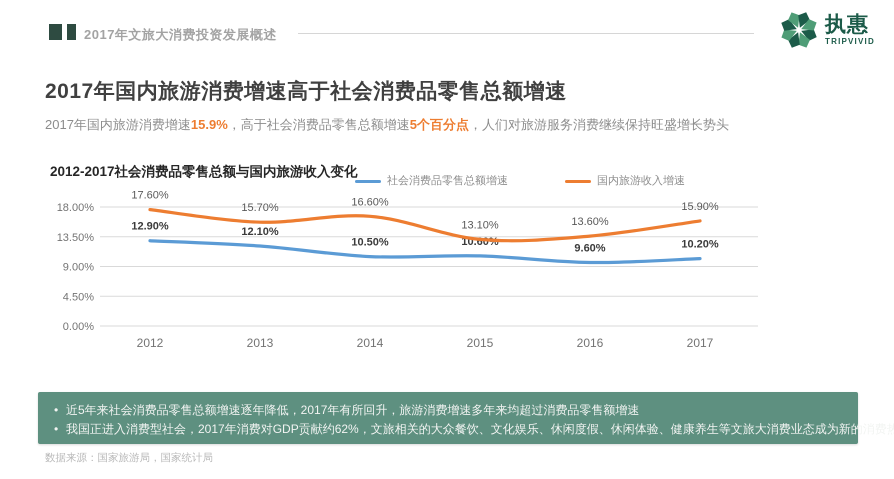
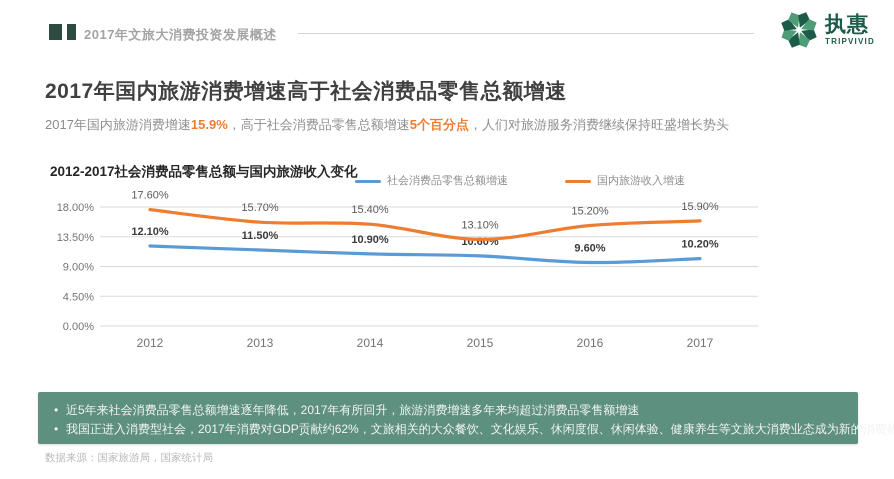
社会消费品零售总额增速/2012: 12.90% -> 12.10%
社会消费品零售总额增速/2013: 12.10% -> 11.50%
社会消费品零售总额增速/2014: 10.50% -> 10.90%
国内旅游收入增速/2014: 16.60% -> 15.40%
国内旅游收入增速/2016: 13.60% -> 15.20%
